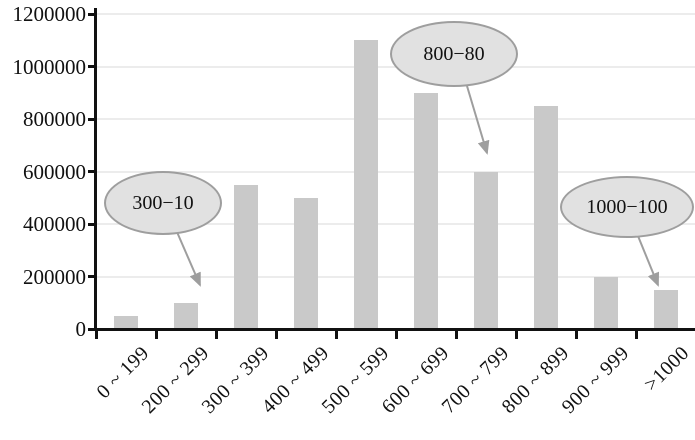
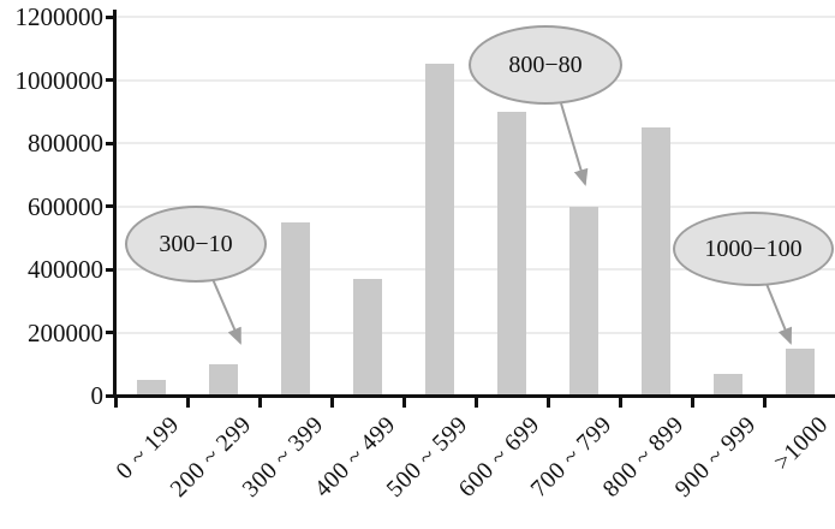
400 ~ 499: 500000 -> 370000
500 ~ 599: 1100000 -> 1050000
900 ~ 999: 200000 -> 70000
